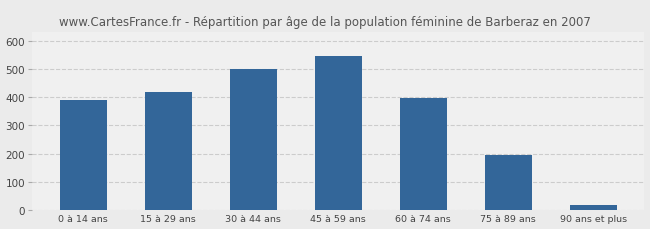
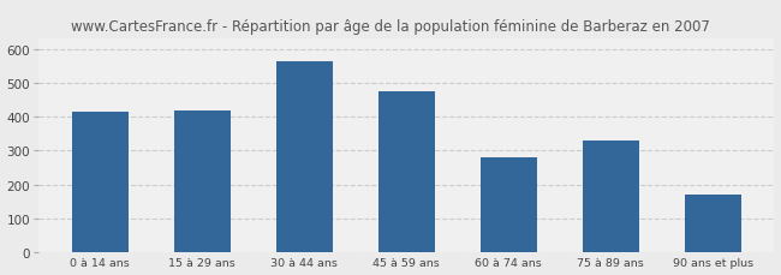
0 à 14 ans: 390 -> 415
30 à 44 ans: 500 -> 565
45 à 59 ans: 547 -> 475
60 à 74 ans: 397 -> 280
75 à 89 ans: 197 -> 330
90 ans et plus: 20 -> 170
